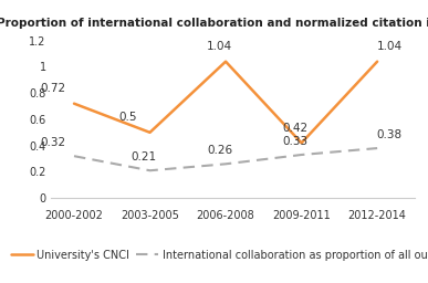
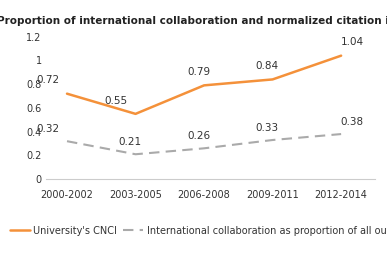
University's CNCI/2003-2005: 0.5 -> 0.55
University's CNCI/2006-2008: 1.04 -> 0.79
University's CNCI/2009-2011: 0.42 -> 0.84
